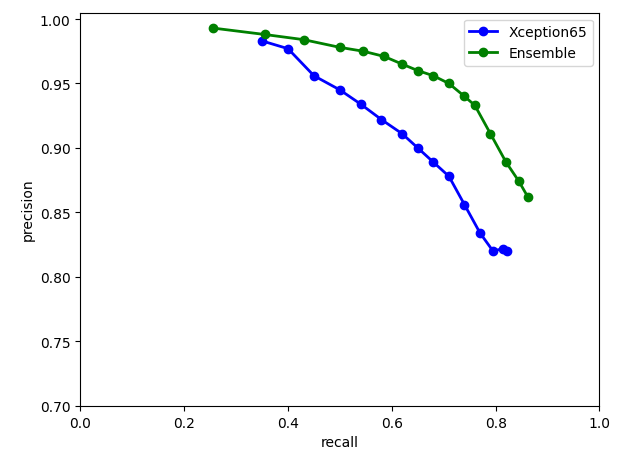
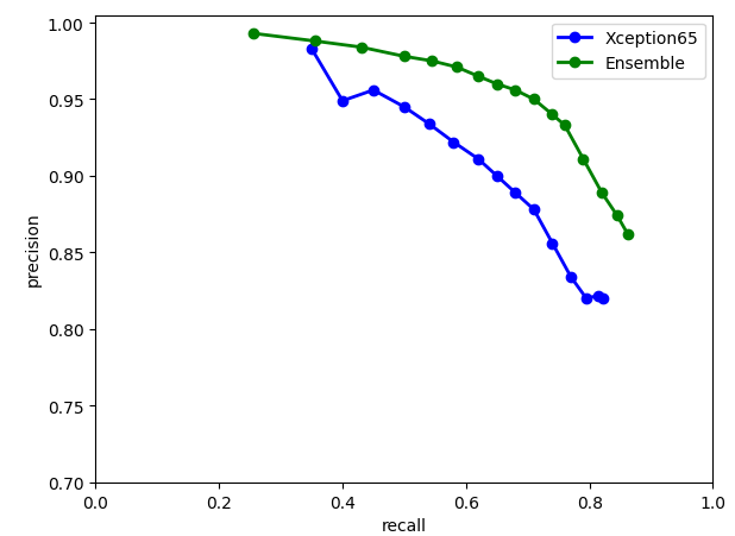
Xception65/0.4: 0.977 -> 0.949
